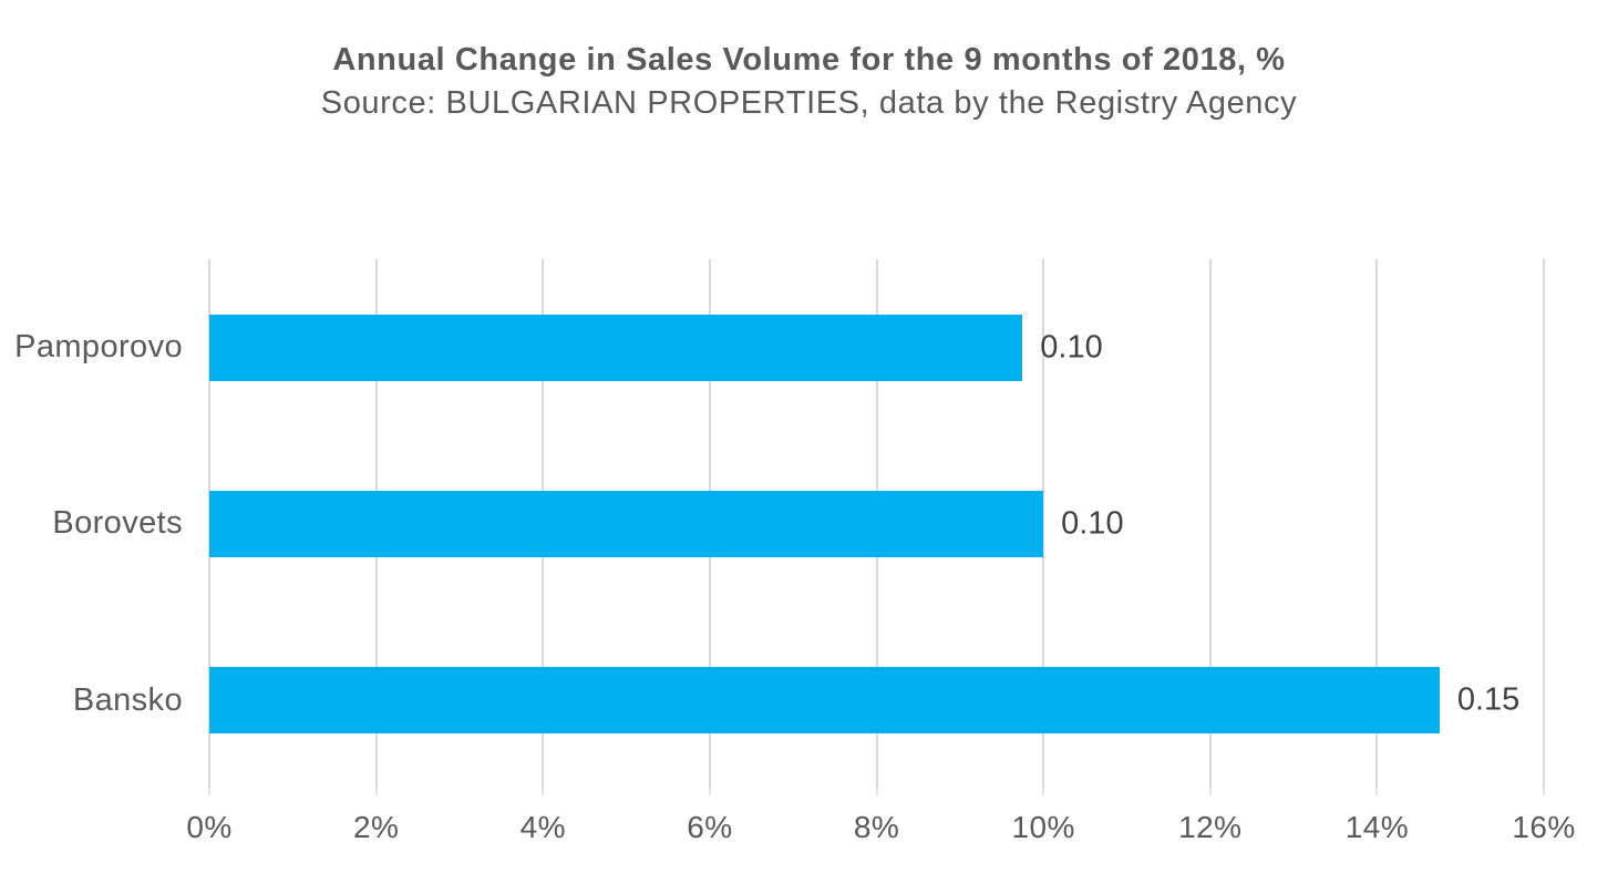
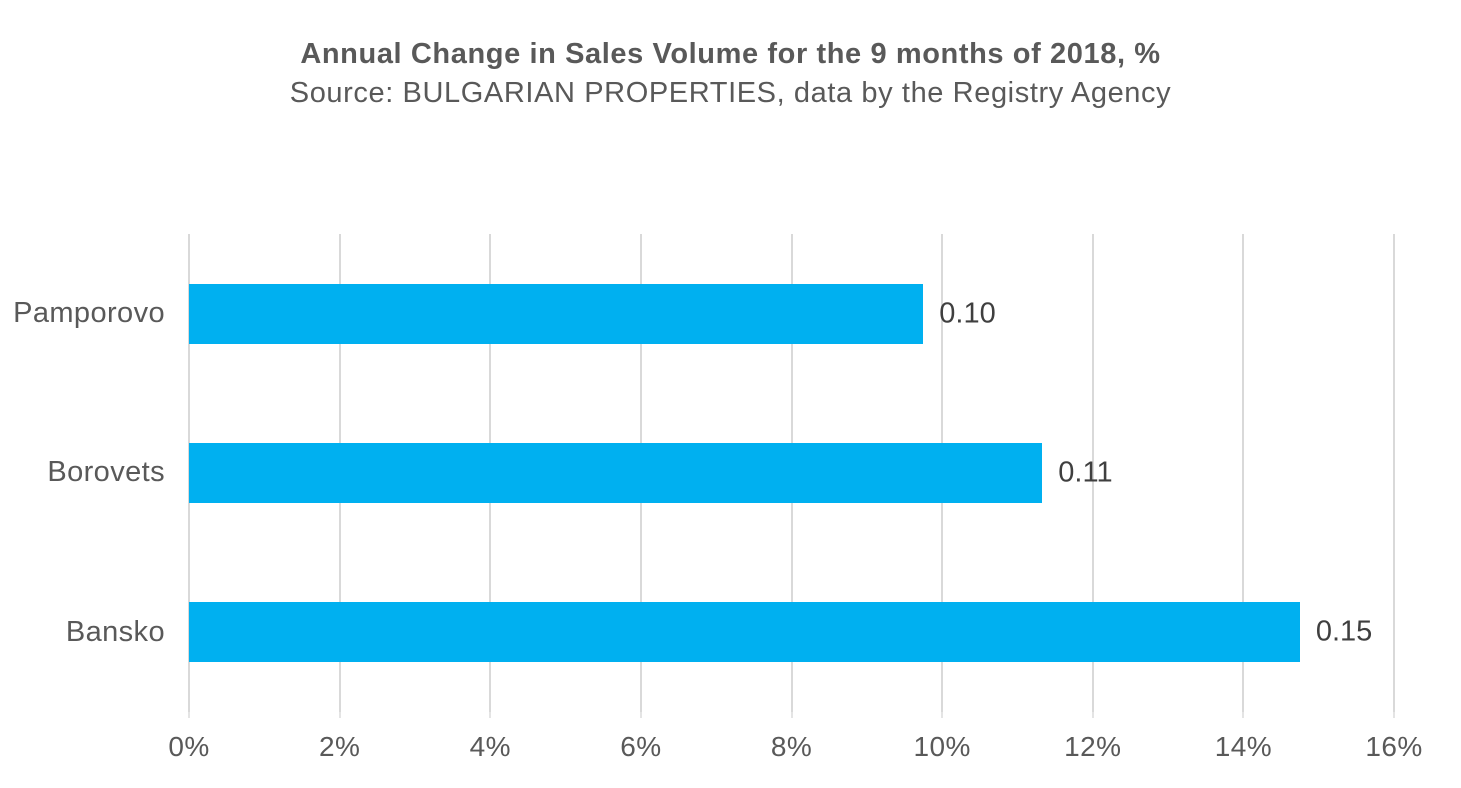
Borovets: 0.10 -> 0.11
